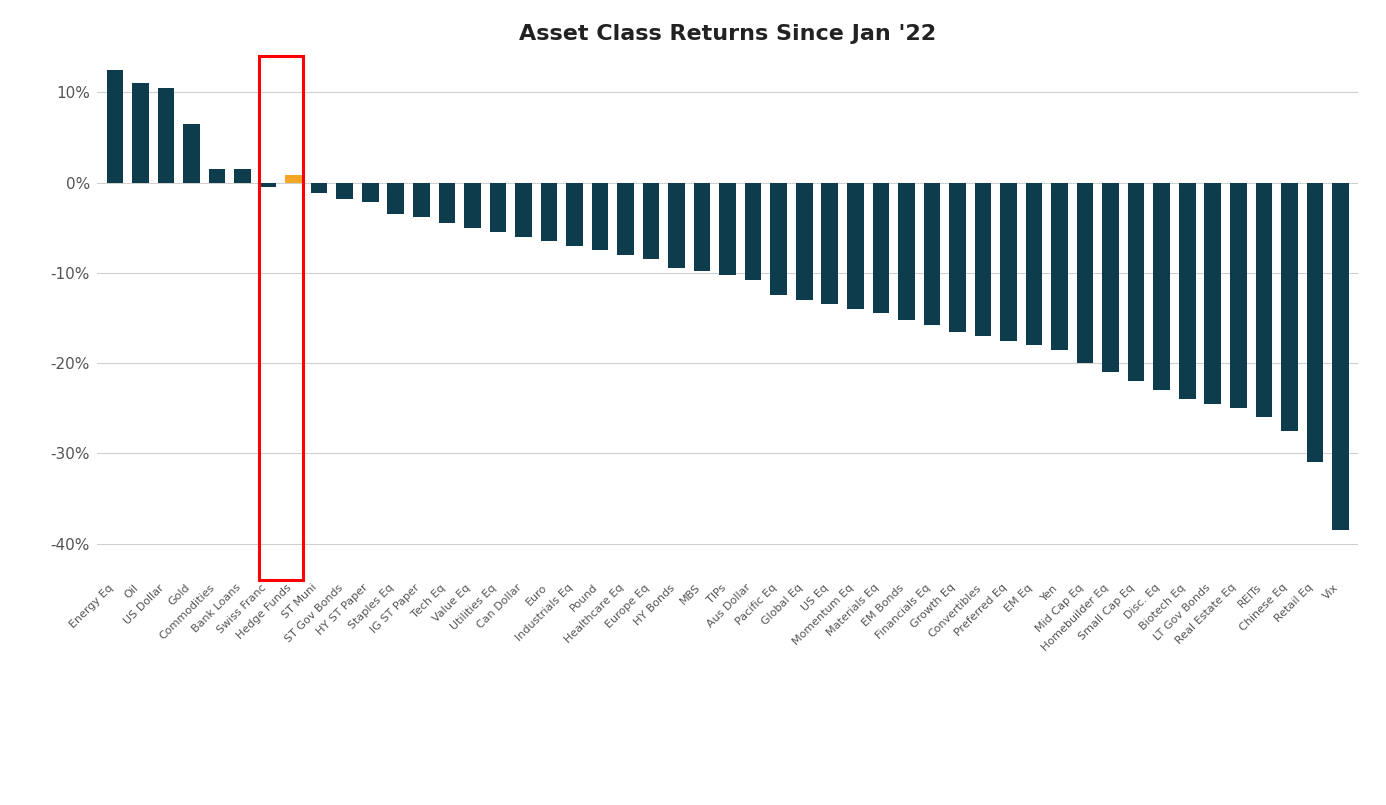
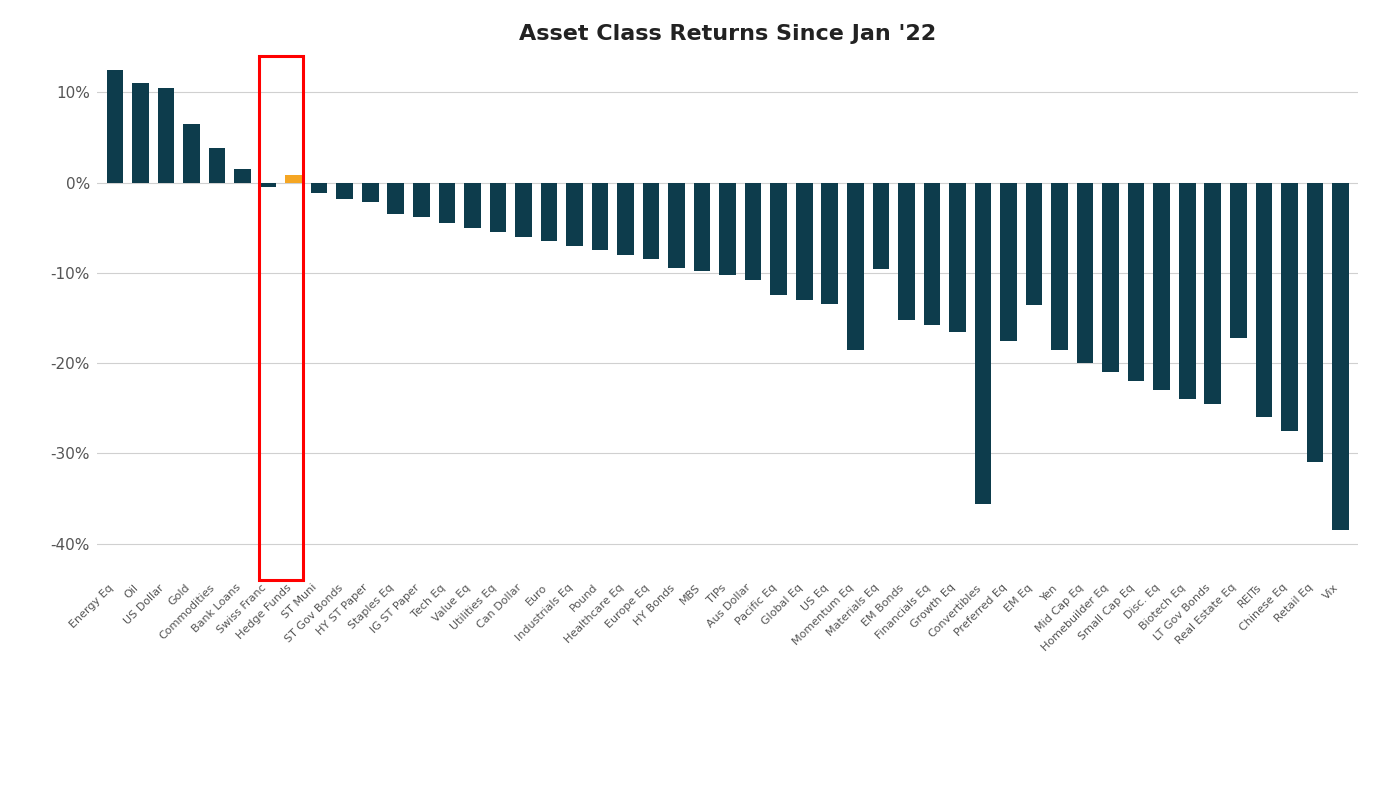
Commodities: 1.5% -> 3.8%
Momentum Eq: -14.0% -> -18.6%
Materials Eq: -14.5% -> -9.6%
Convertibles: -17.0% -> -35.6%
EM Eq: -18.0% -> -13.6%
Real Estate Eq: -25.0% -> -17.2%
